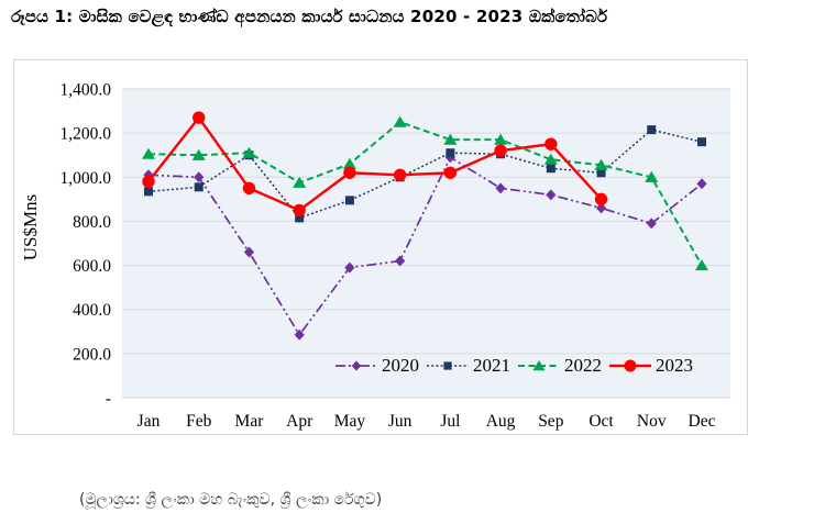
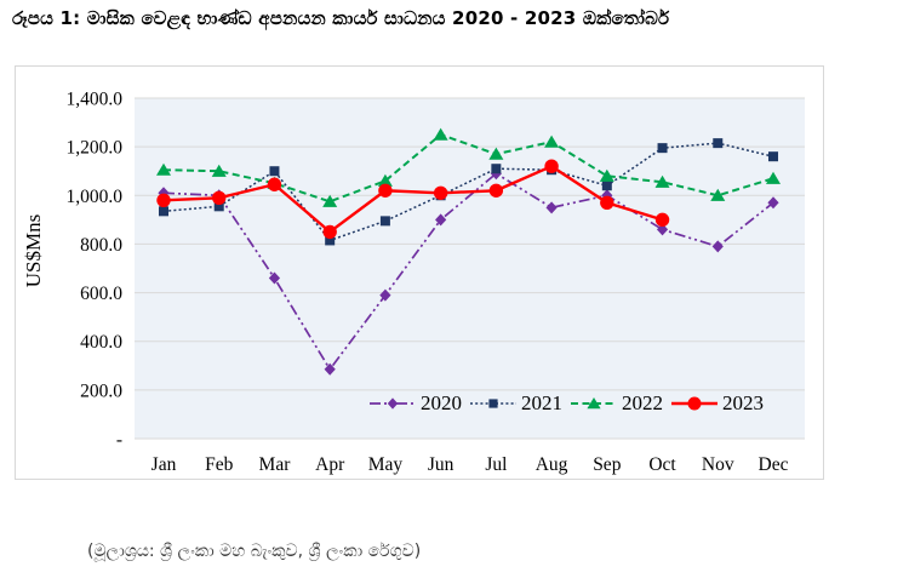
2023/Feb: 1270 -> 990
2022/Mar: 1110 -> 1050
2023/Mar: 950 -> 1040
2020/Jun: 620 -> 900
2022/Aug: 1170 -> 1220
2020/Sep: 920 -> 1000
2023/Sep: 1150 -> 970
2021/Oct: 1020 -> 1200
2022/Dec: 600 -> 1070
